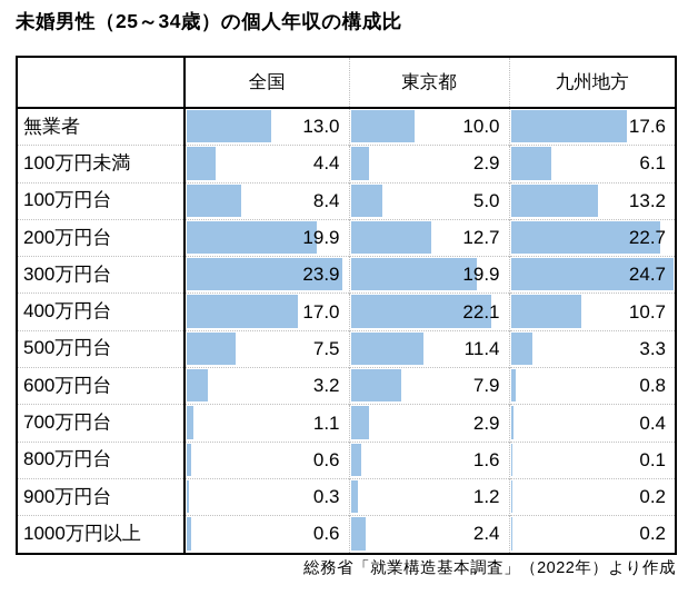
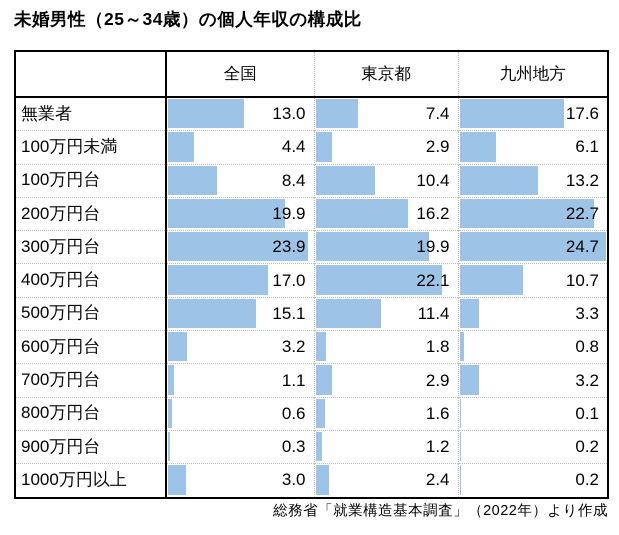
東京都/無業者: 10.0 -> 7.4
東京都/100万円台: 5.0 -> 10.4
東京都/200万円台: 12.7 -> 16.2
全国/500万円台: 7.5 -> 15.1
東京都/600万円台: 7.9 -> 1.8
九州地方/700万円台: 0.4 -> 3.2
全国/1000万円以上: 0.6 -> 3.0
